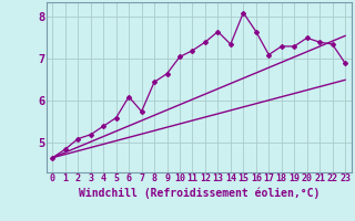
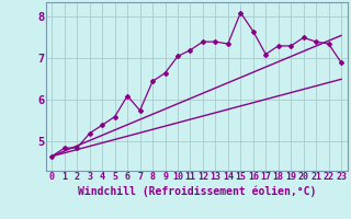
2: 5.10 -> 4.85
13: 7.65 -> 7.40
